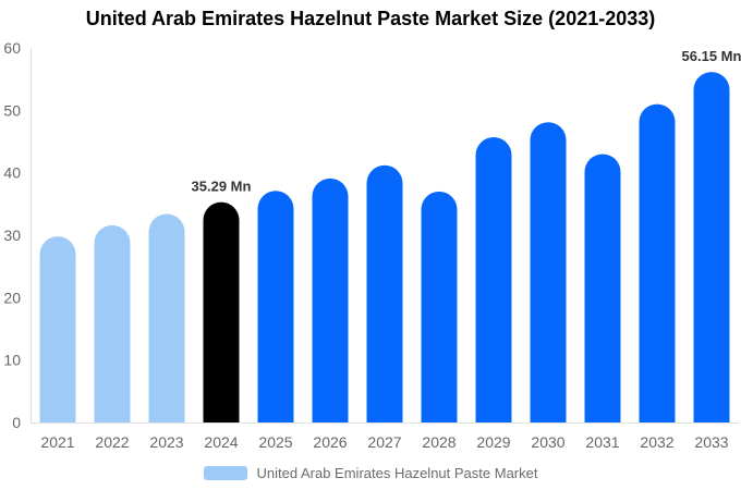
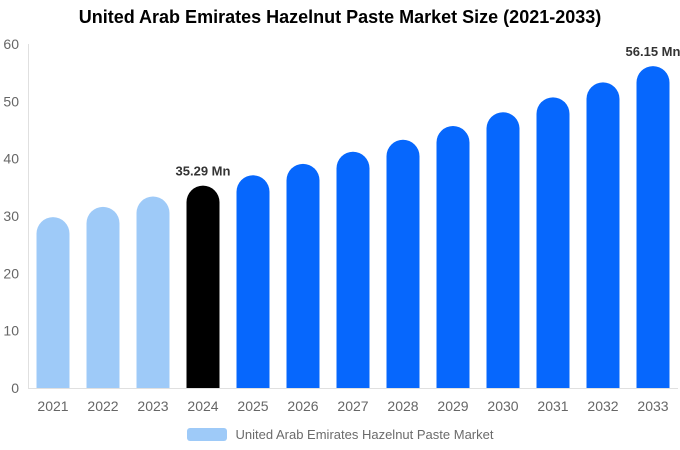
2028: 37 -> 43
2031: 43 -> 51
2032: 51 -> 53
